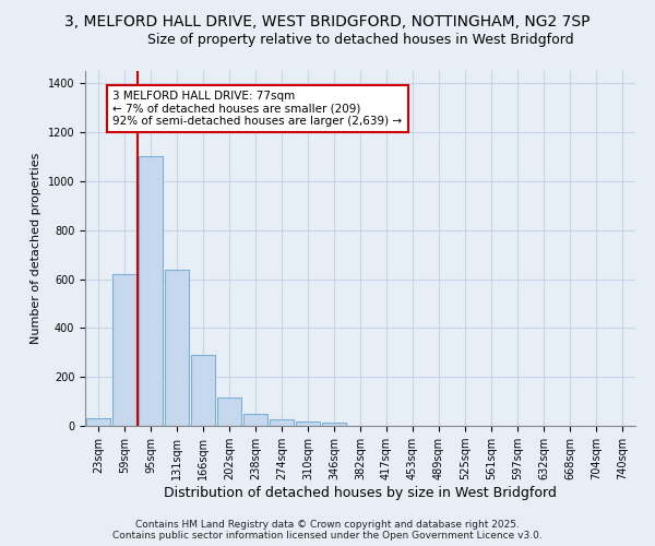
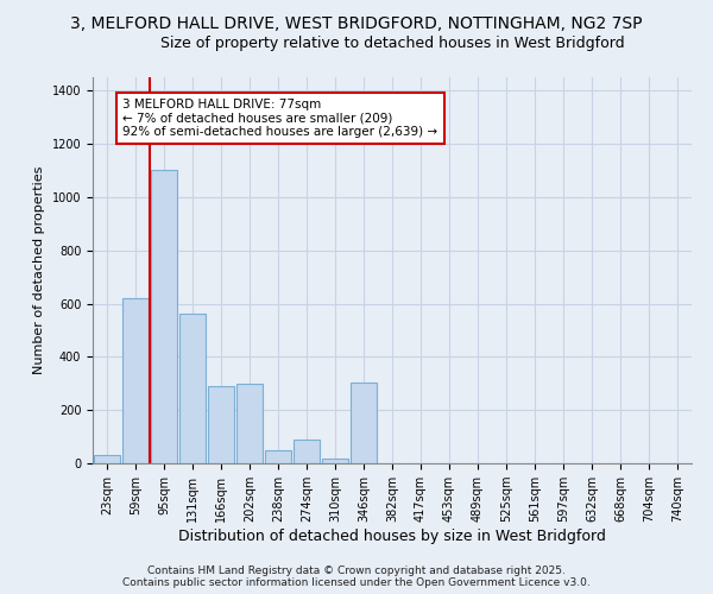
131sqm: 640 -> 560
202sqm: 115 -> 300
274sqm: 25 -> 90
346sqm: 12 -> 305
